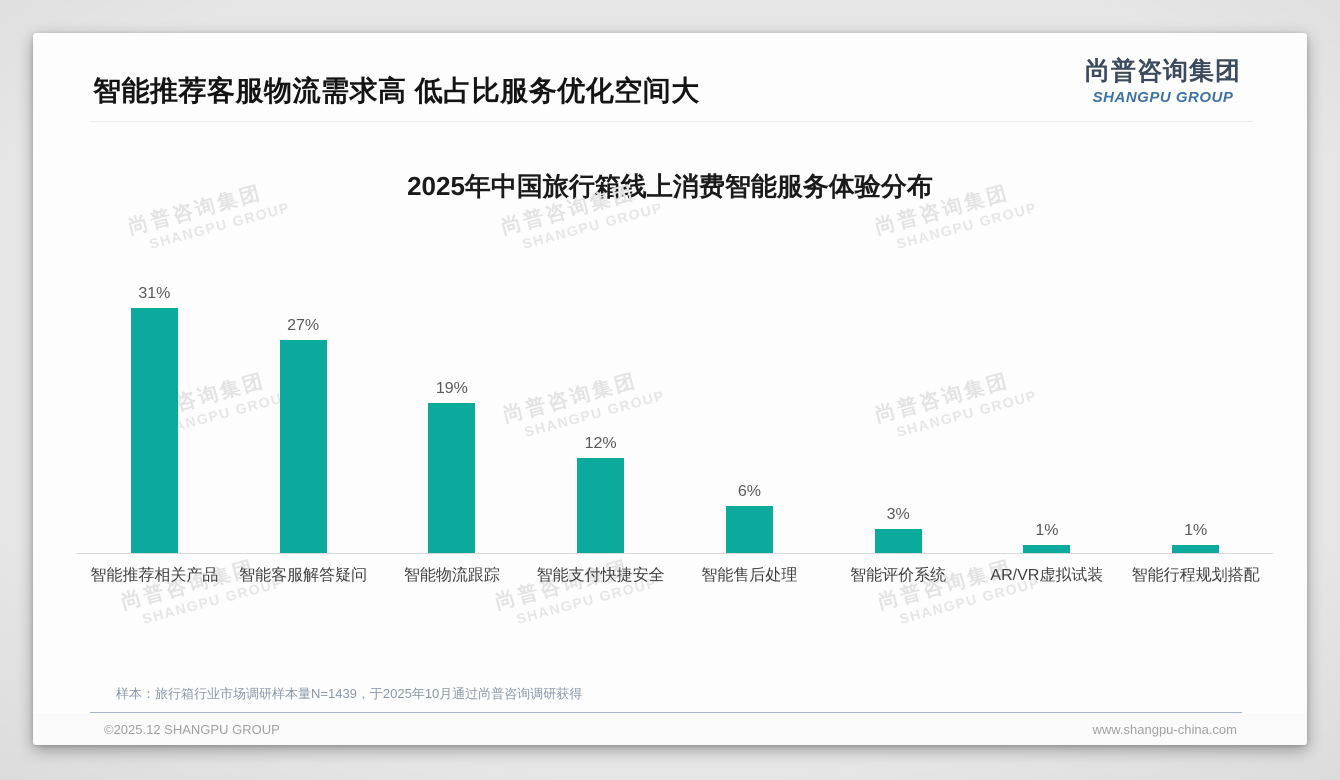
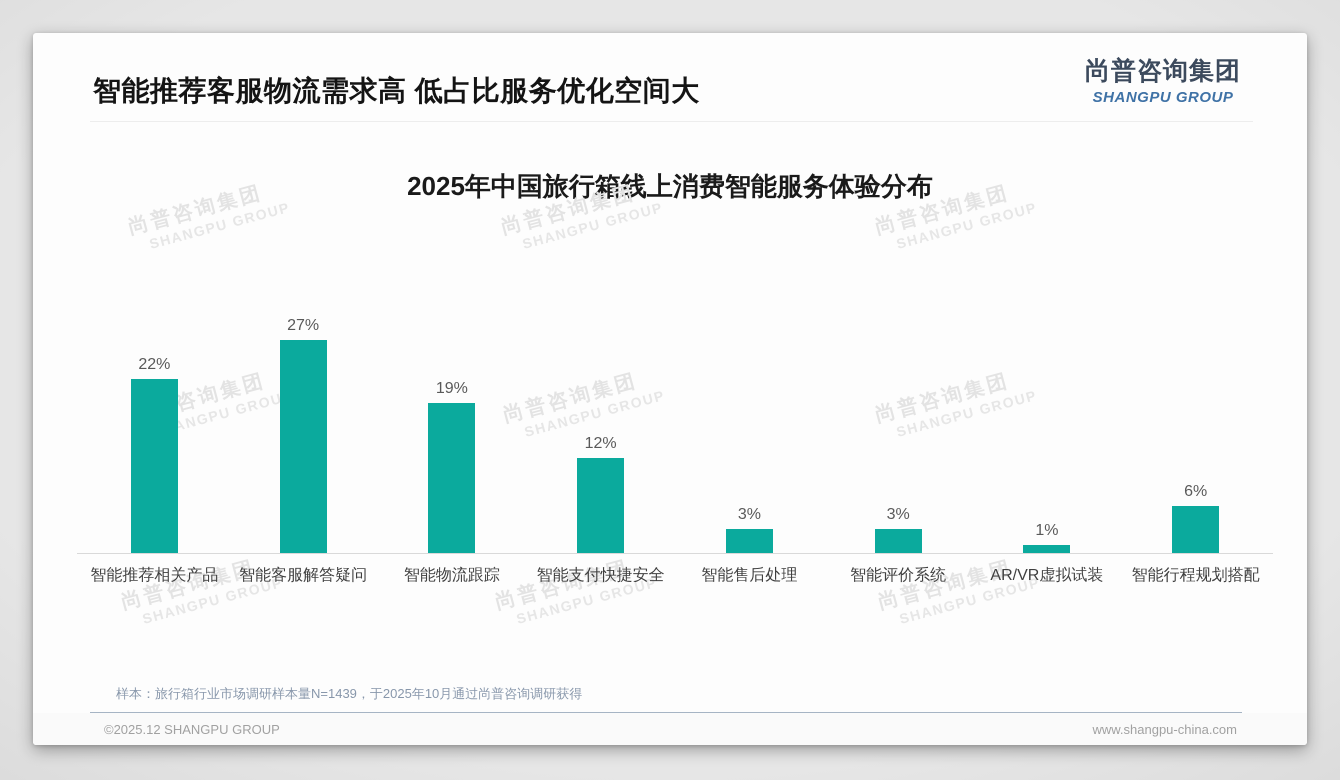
智能推荐相关产品: 31% -> 22%
智能售后处理: 6% -> 3%
智能行程规划搭配: 1% -> 6%
